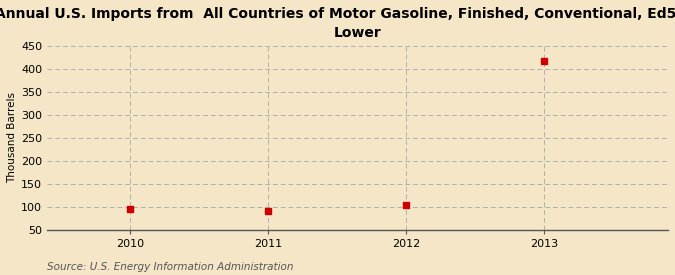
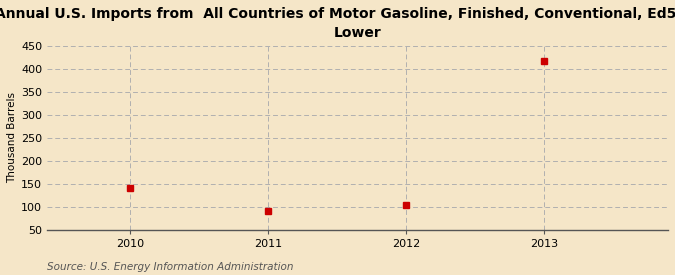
2010: 96 -> 140
